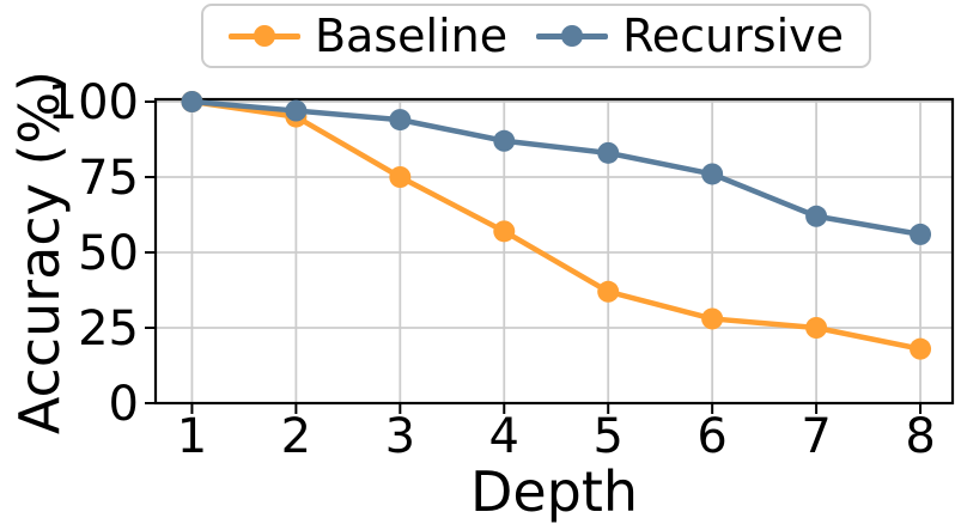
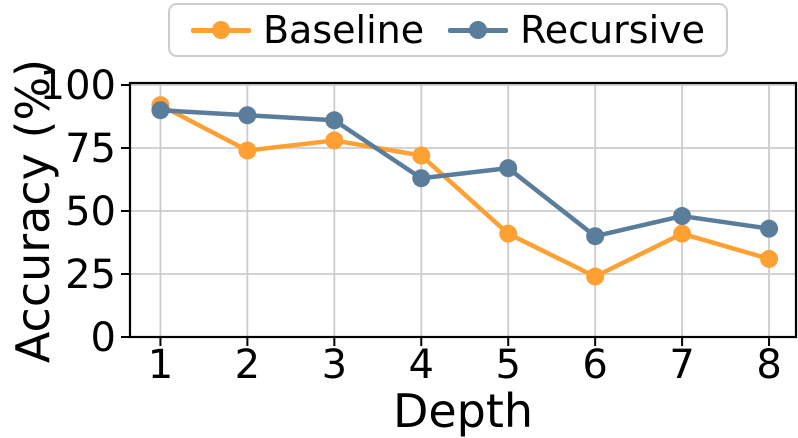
Baseline/1: 100 -> 92
Recursive/1: 100 -> 90
Baseline/2: 95 -> 74
Recursive/2: 97 -> 88
Baseline/3: 75 -> 78
Recursive/3: 94 -> 86
Baseline/4: 57 -> 72
Recursive/4: 87 -> 63
Baseline/5: 37 -> 41
Recursive/5: 83 -> 67
Baseline/6: 28 -> 24
Recursive/6: 76 -> 40
Baseline/7: 25 -> 41
Recursive/7: 62 -> 48
Baseline/8: 18 -> 31
Recursive/8: 56 -> 43
